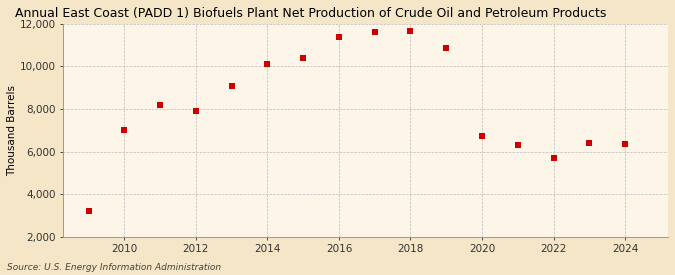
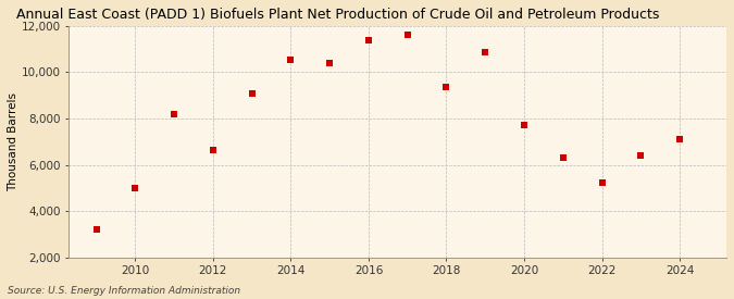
2010: 7,000 -> 5,000
2012: 7,900 -> 6,650
2014: 10,100 -> 10,550
2018: 11,650 -> 9,350
2020: 6,750 -> 7,700
2022: 5,700 -> 5,250
2024: 6,350 -> 7,100
